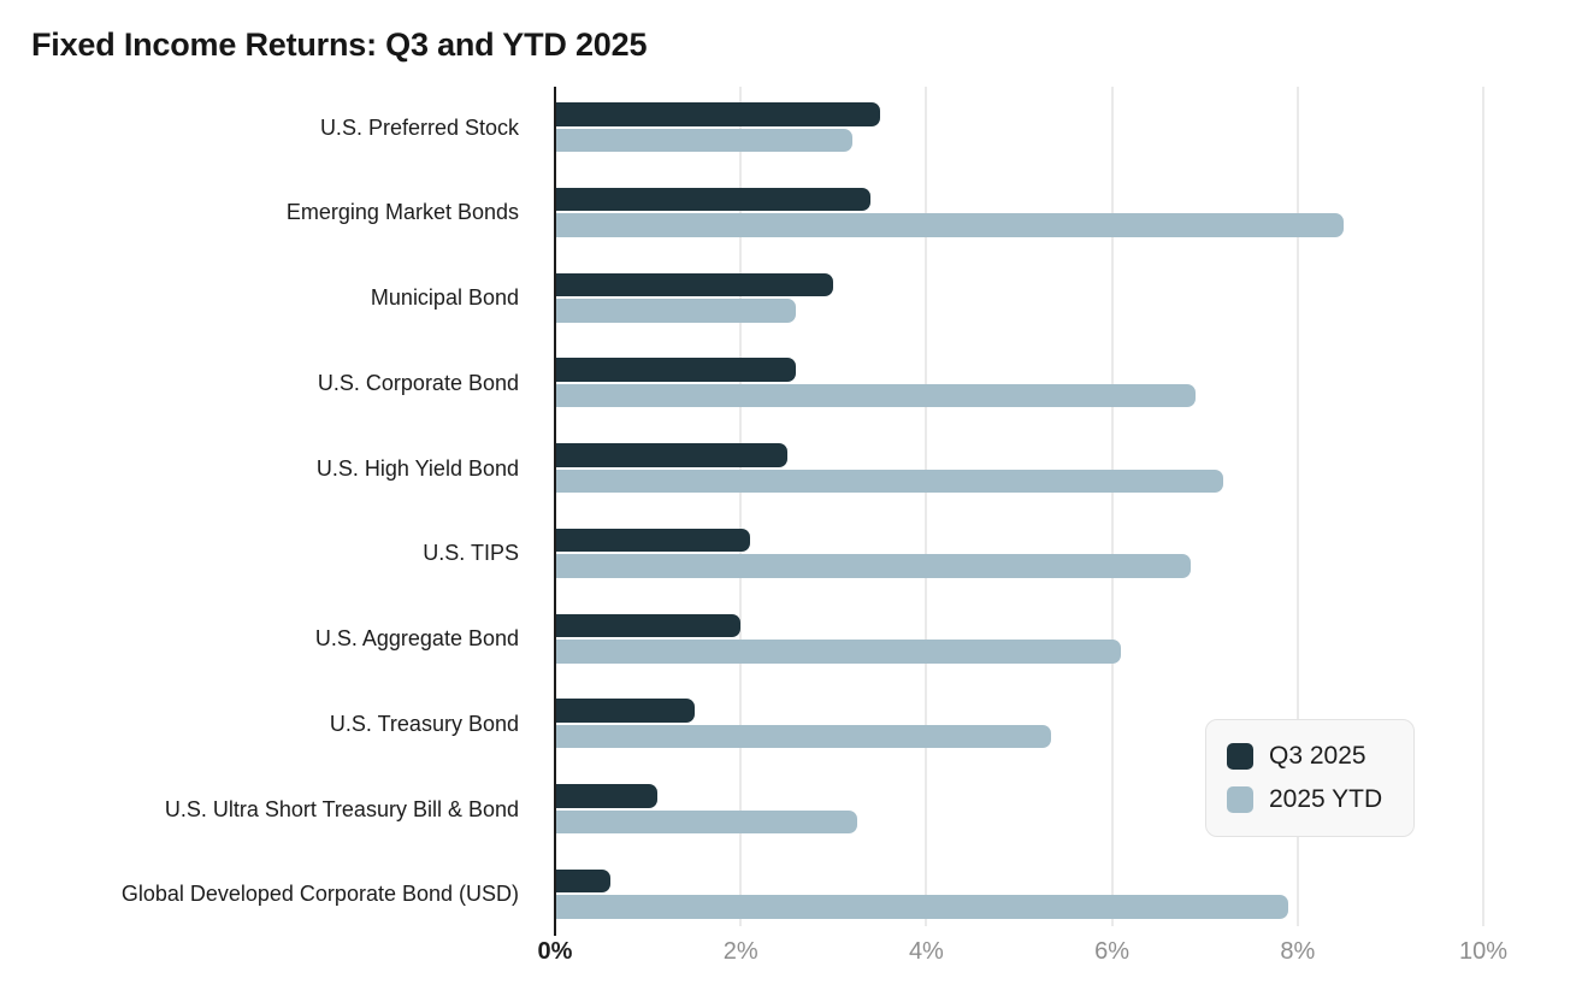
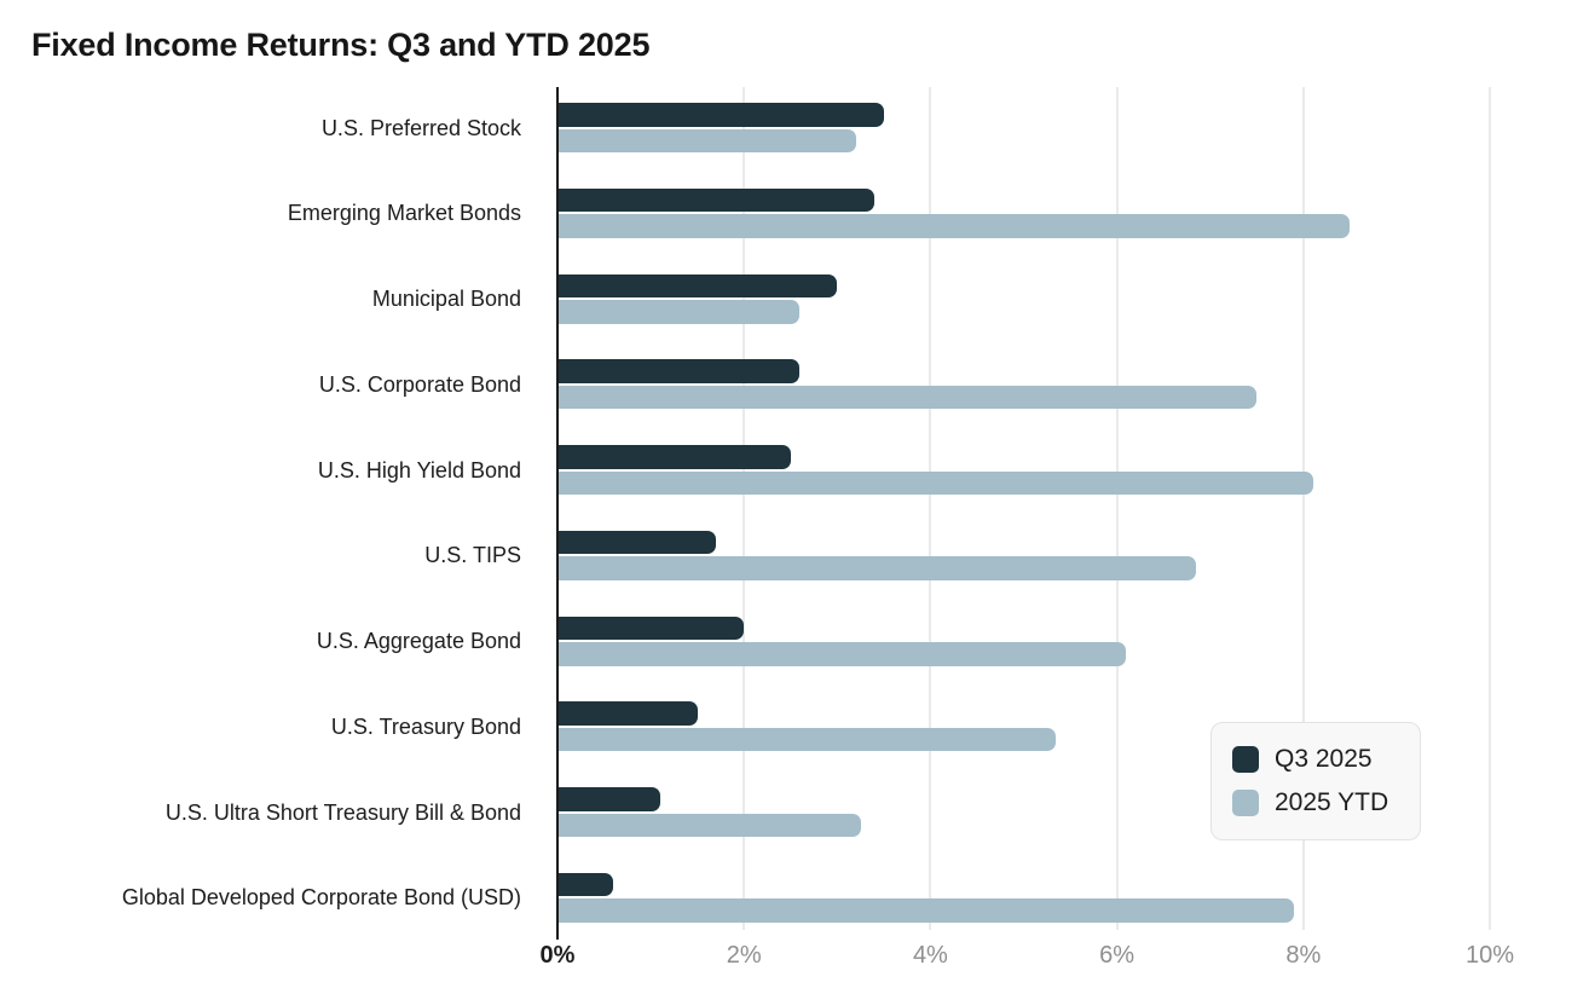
2025 YTD/U.S. Corporate Bond: 6.9% -> 7.5%
2025 YTD/U.S. High Yield Bond: 7.2% -> 8.1%
Q3 2025/U.S. TIPS: 2.1% -> 1.7%
